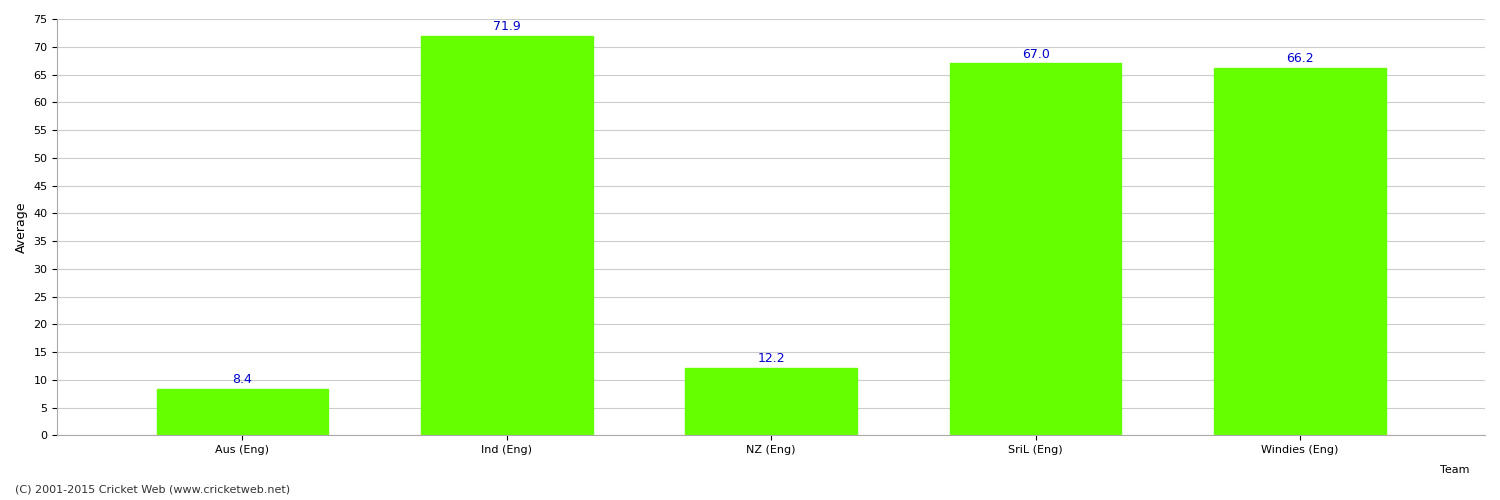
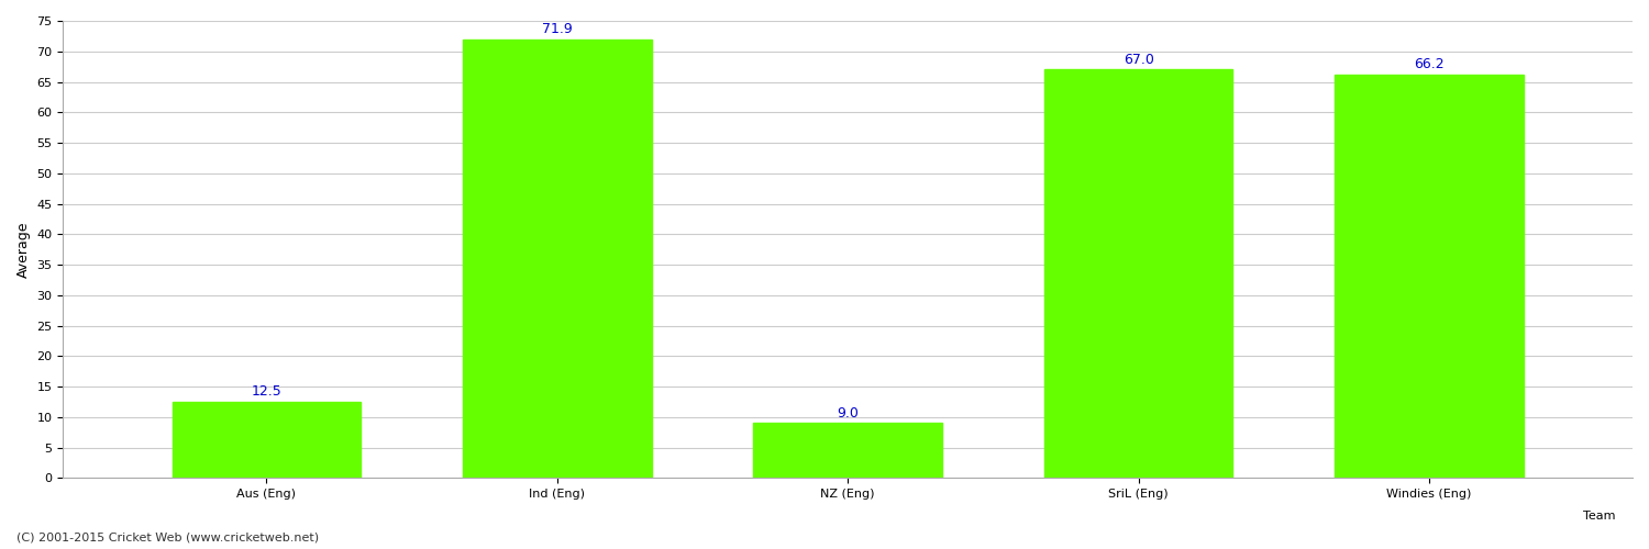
Aus (Eng): 8.4 -> 12.5
NZ (Eng): 12.2 -> 9.0
